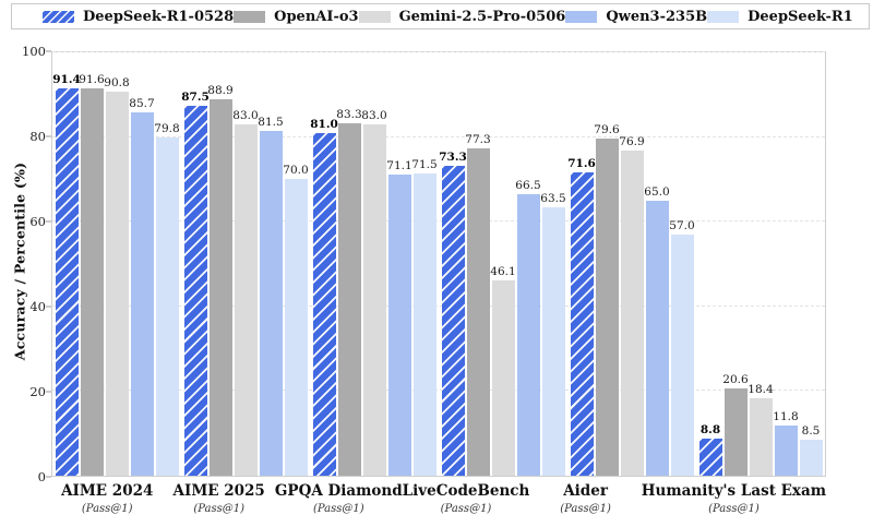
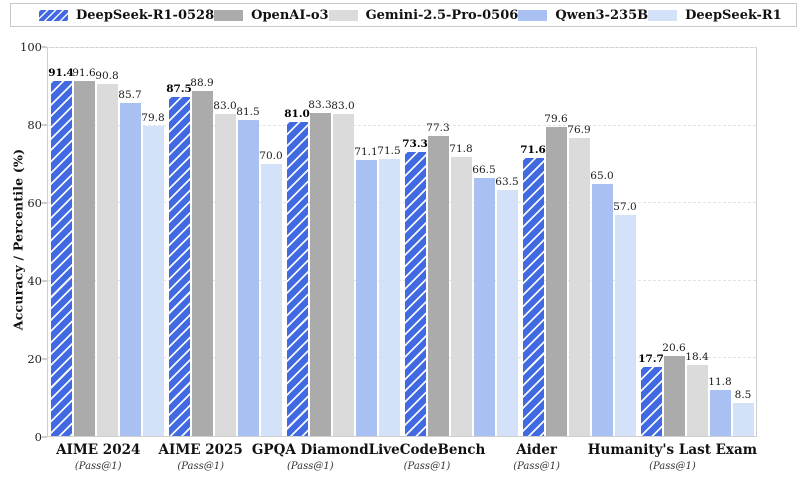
Gemini-2.5-Pro-0506/LiveCodeBench: 46.1 -> 71.8
DeepSeek-R1-0528/Humanity's Last Exam: 8.8 -> 17.7
